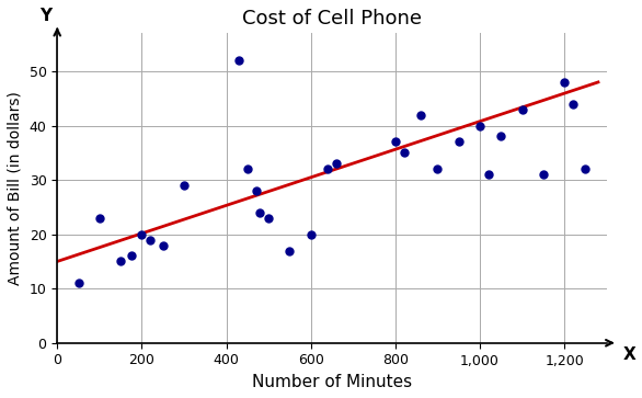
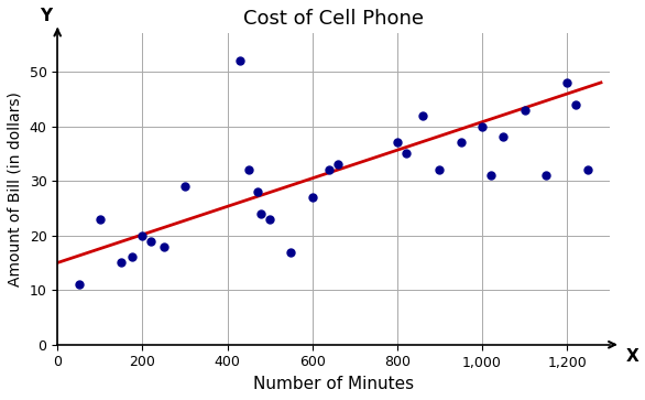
600: 20 -> 27
